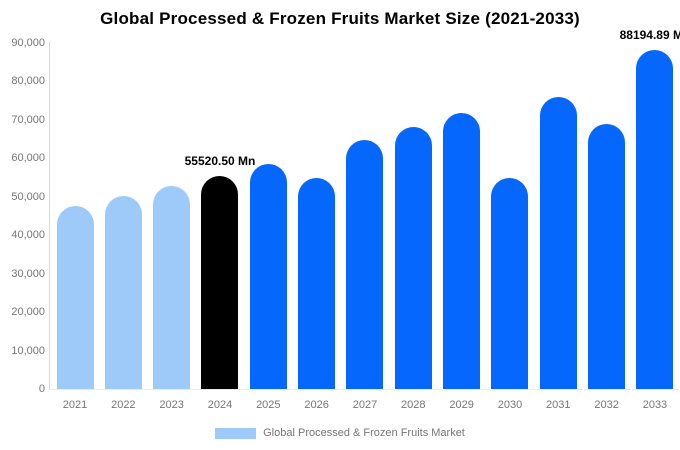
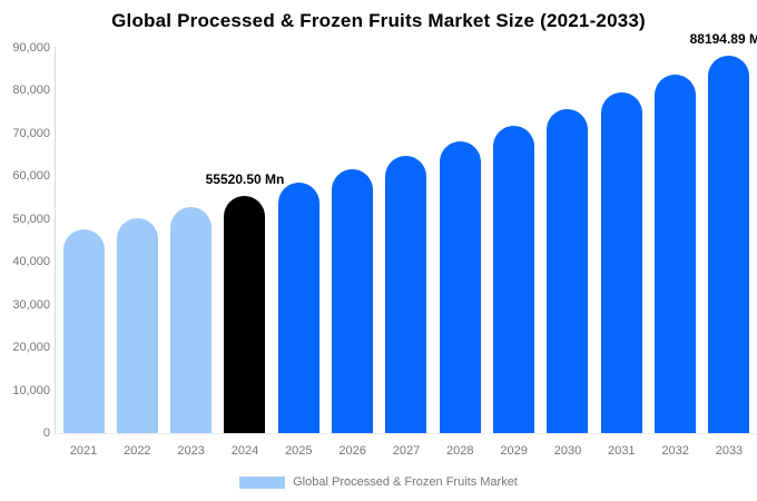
2026: 55000 -> 62000
2030: 55000 -> 76000
2031: 76000 -> 80000
2032: 69000 -> 84000
